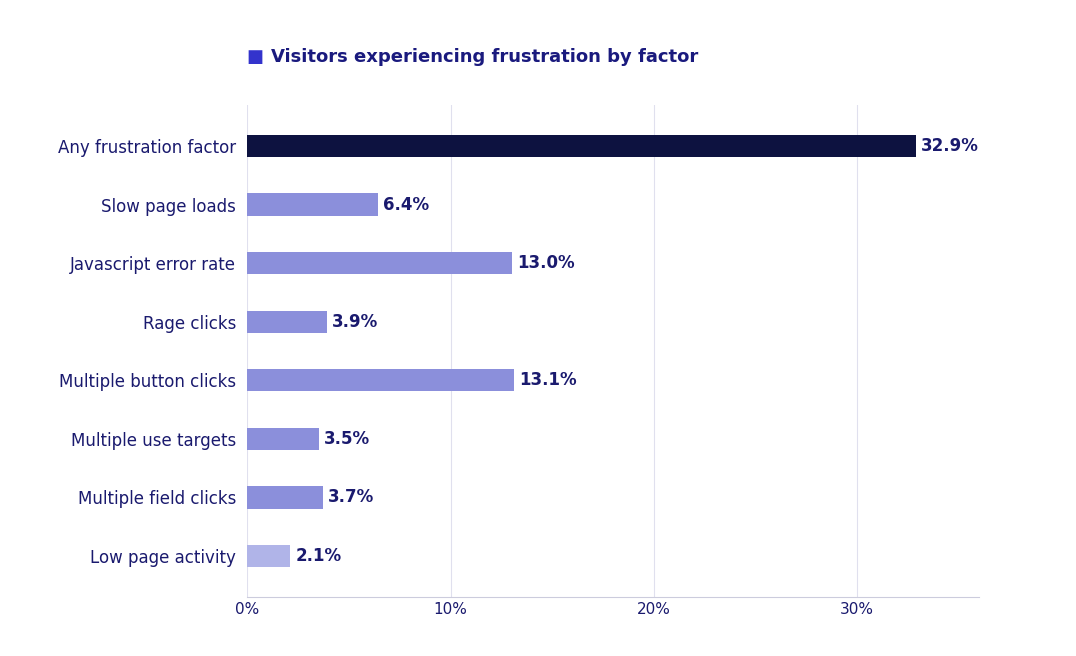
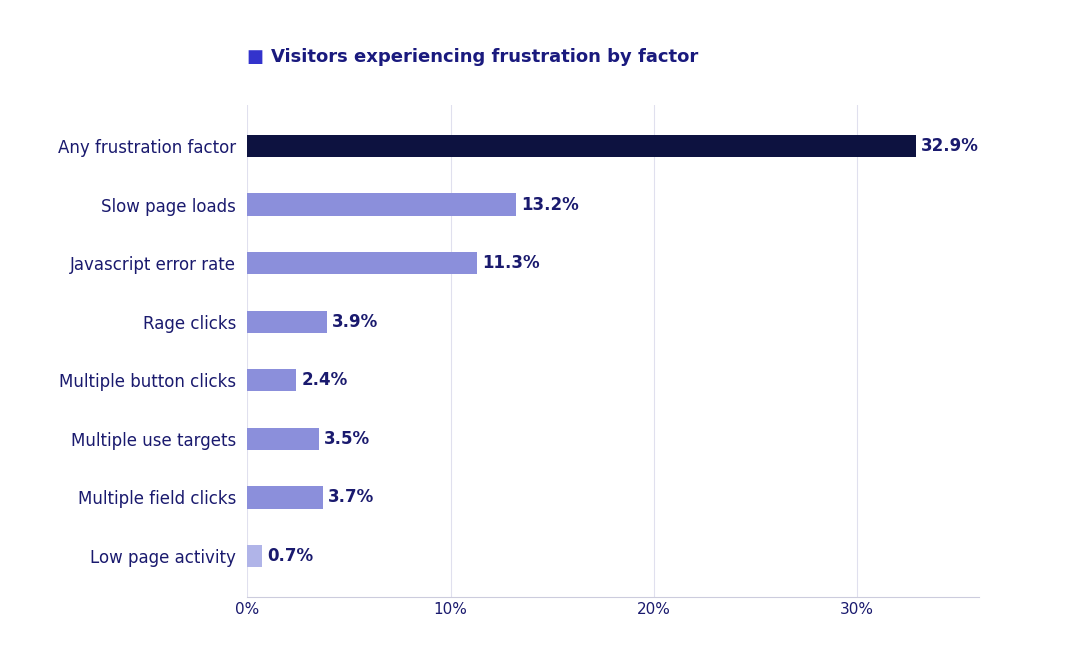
Slow page loads: 6.4% -> 13.2%
Javascript error rate: 13.0% -> 11.3%
Multiple button clicks: 13.1% -> 2.4%
Low page activity: 2.1% -> 0.7%
